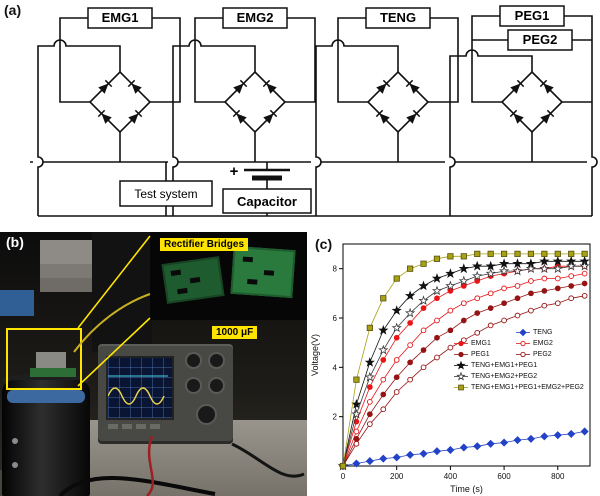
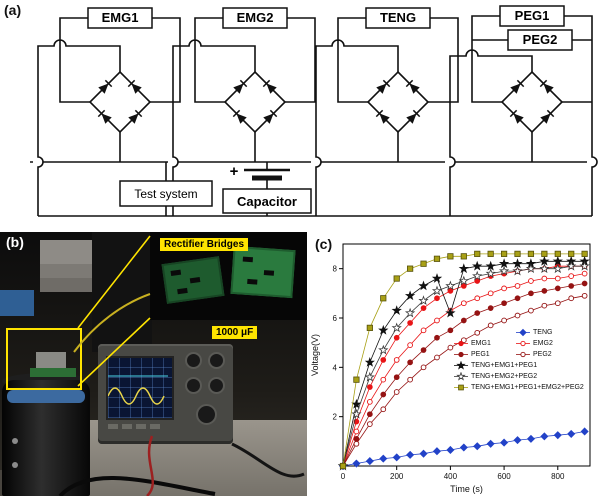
TENG+EMG1+PEG1/400: 7.8 -> 6.2
